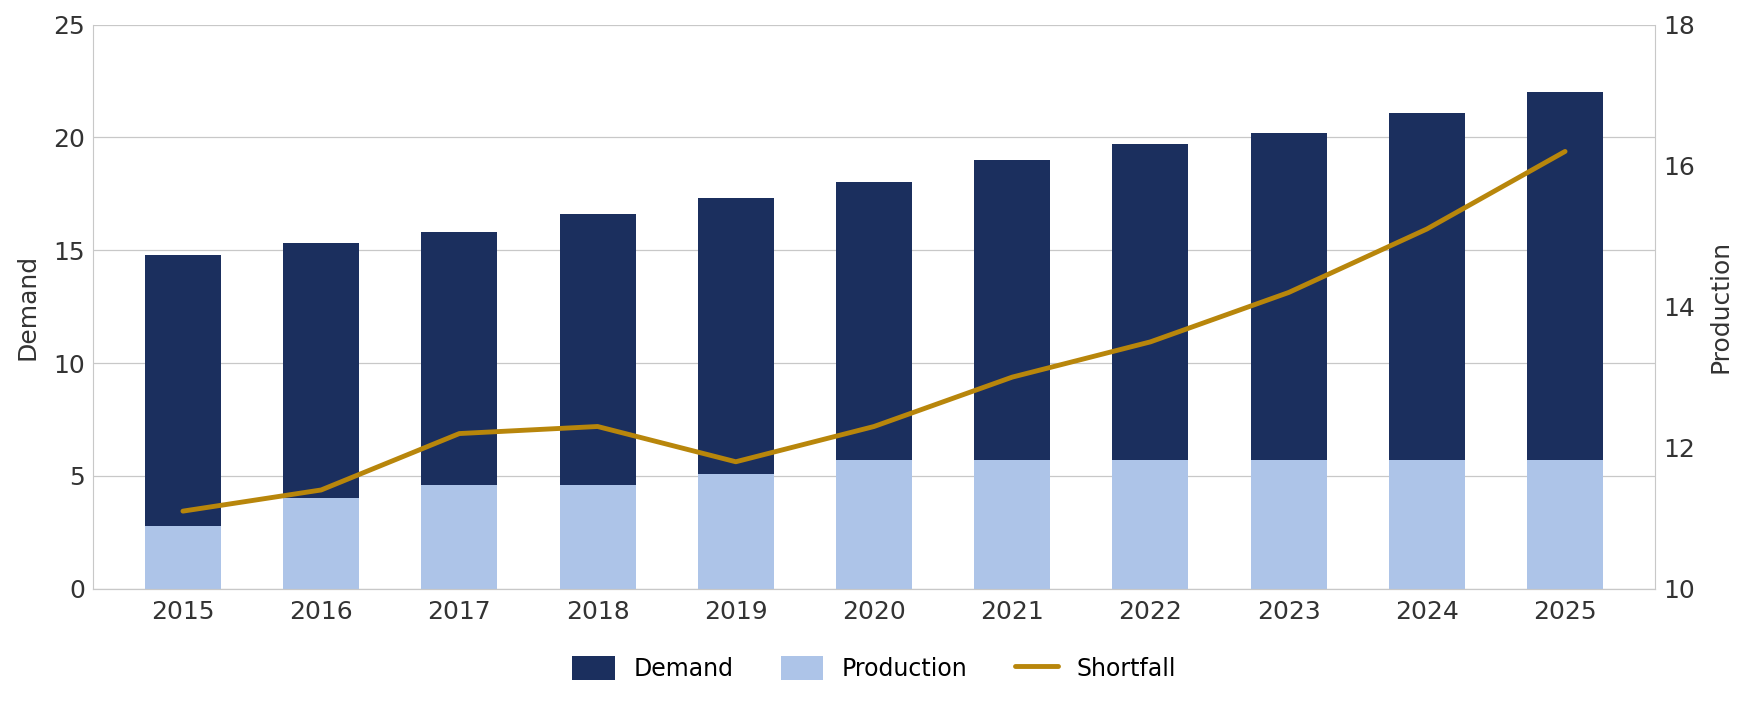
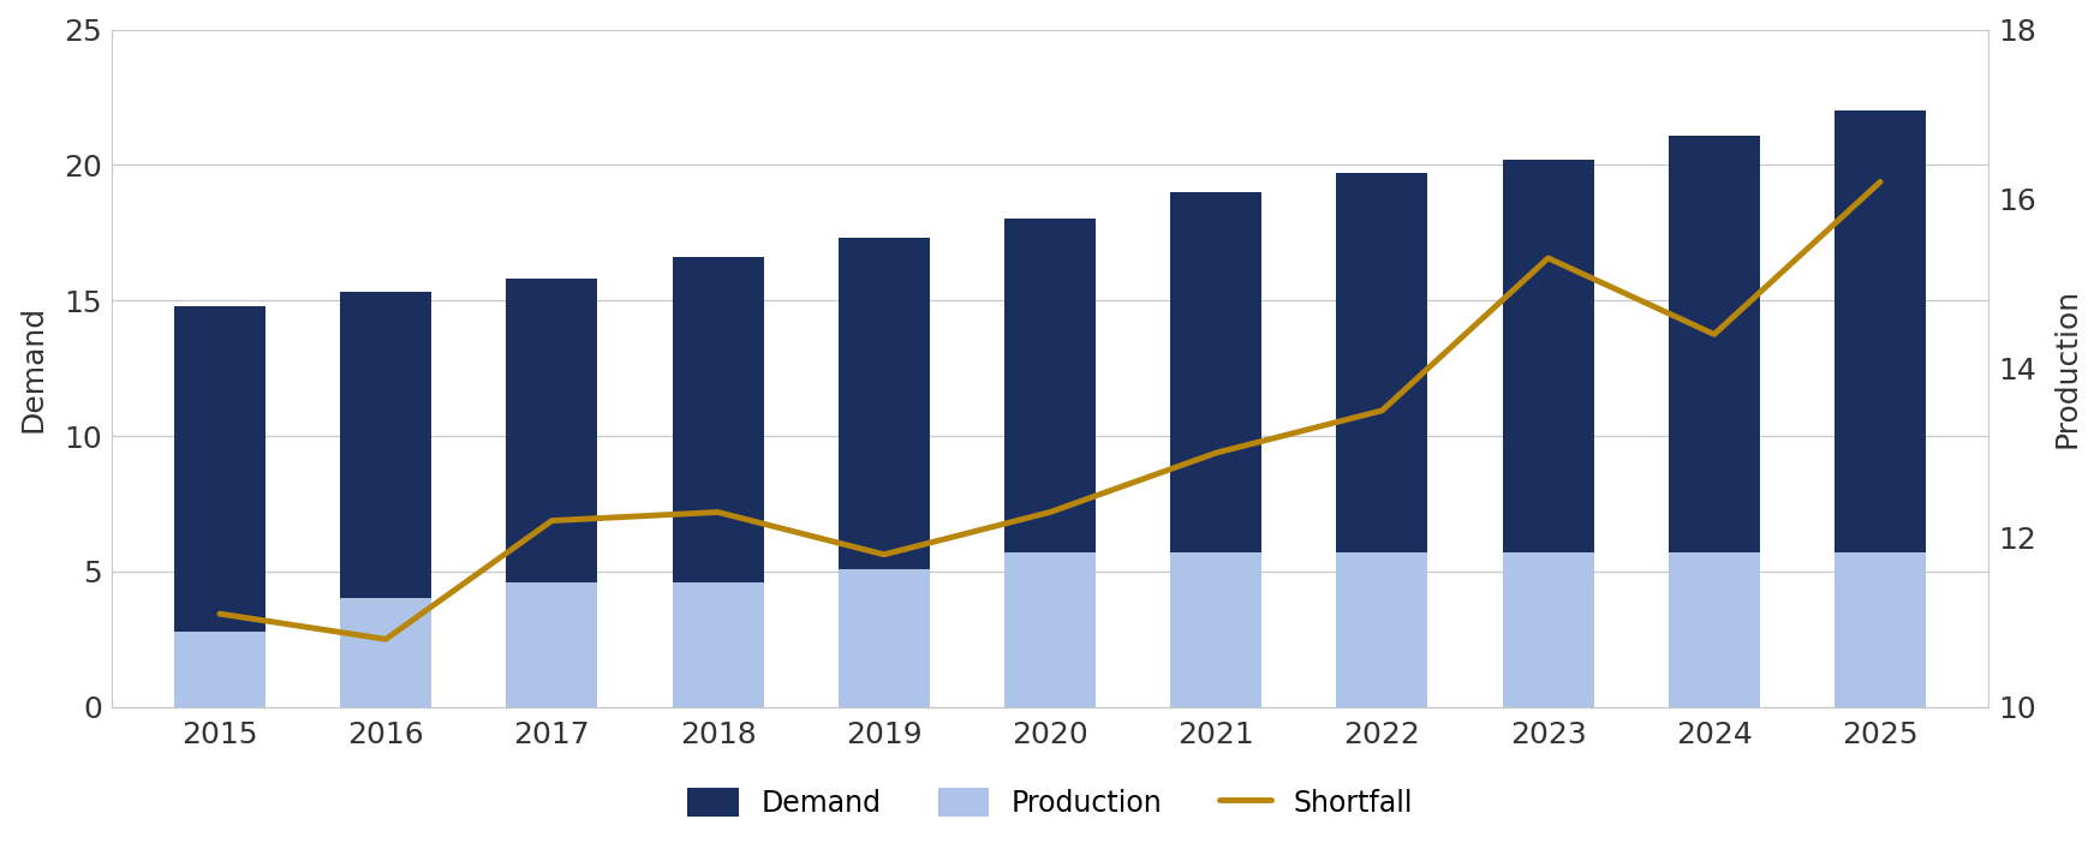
Shortfall/2016: 11.4 -> 10.8
Shortfall/2023: 14.2 -> 15.3
Shortfall/2024: 15.1 -> 14.4
